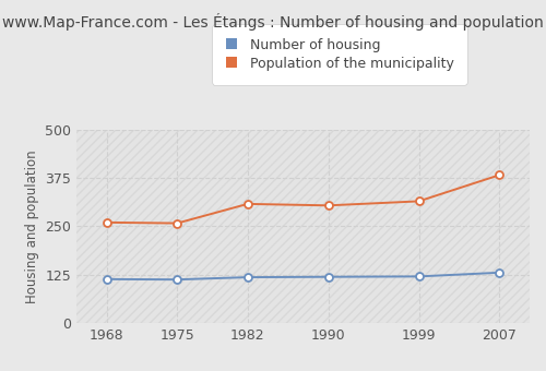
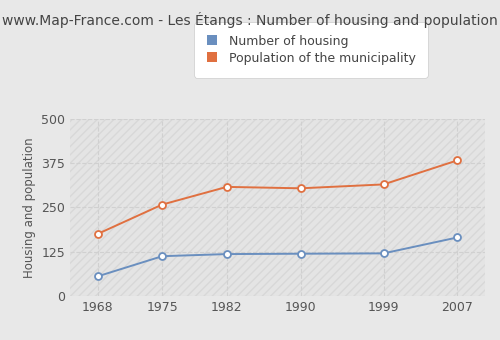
Number of housing/1968: 113 -> 55
Population of the municipality/1968: 260 -> 175
Number of housing/2007: 130 -> 165
